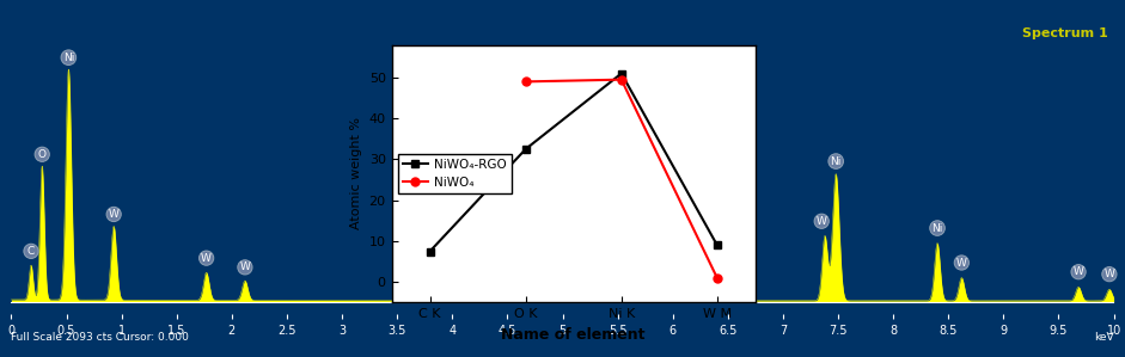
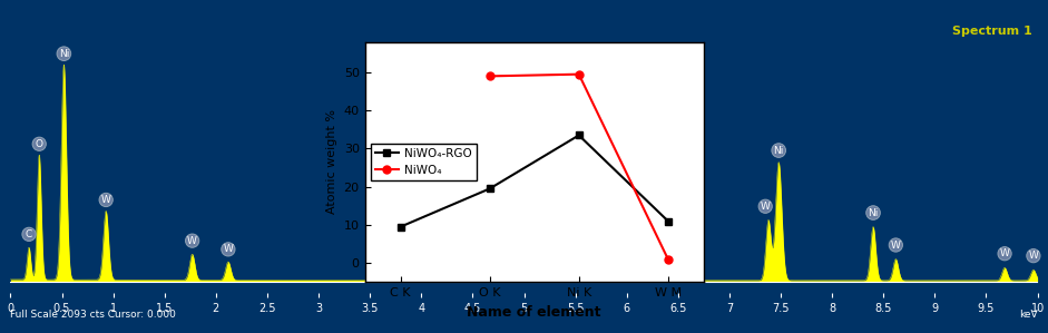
NiWO₄-RGO/C K: 7.5 -> 9.5
NiWO₄-RGO/O K: 32.5 -> 19.5
NiWO₄-RGO/Ni K: 51.0 -> 33.5
NiWO₄-RGO/W M: 9.0 -> 11.0
